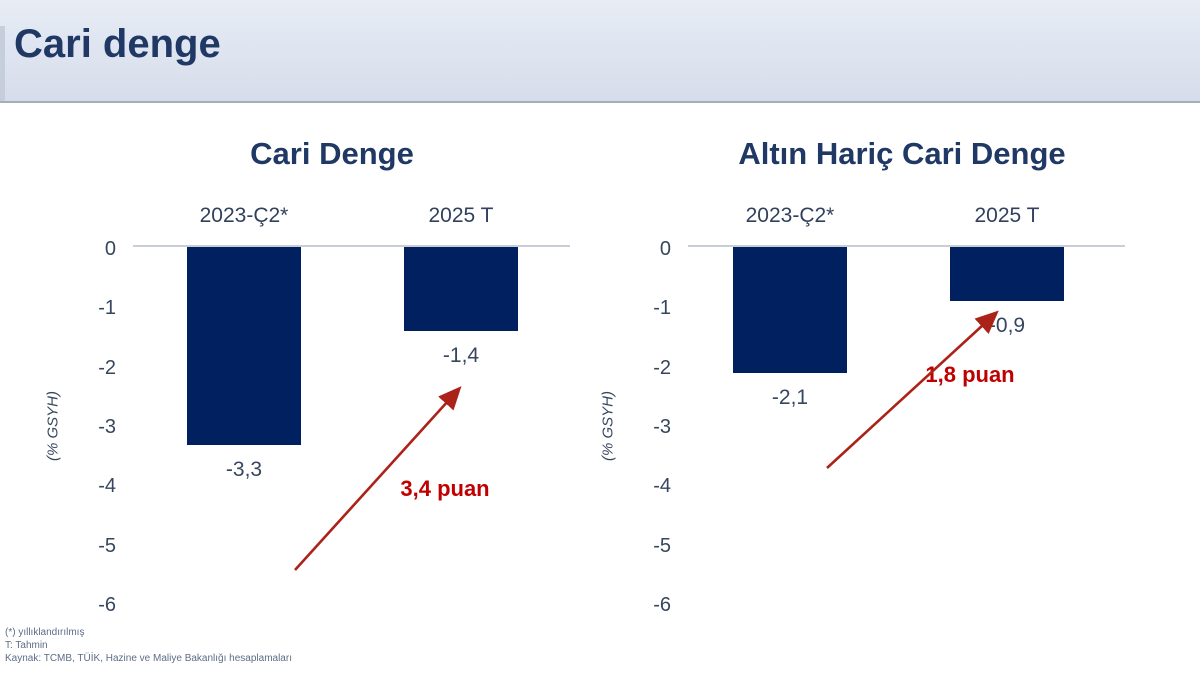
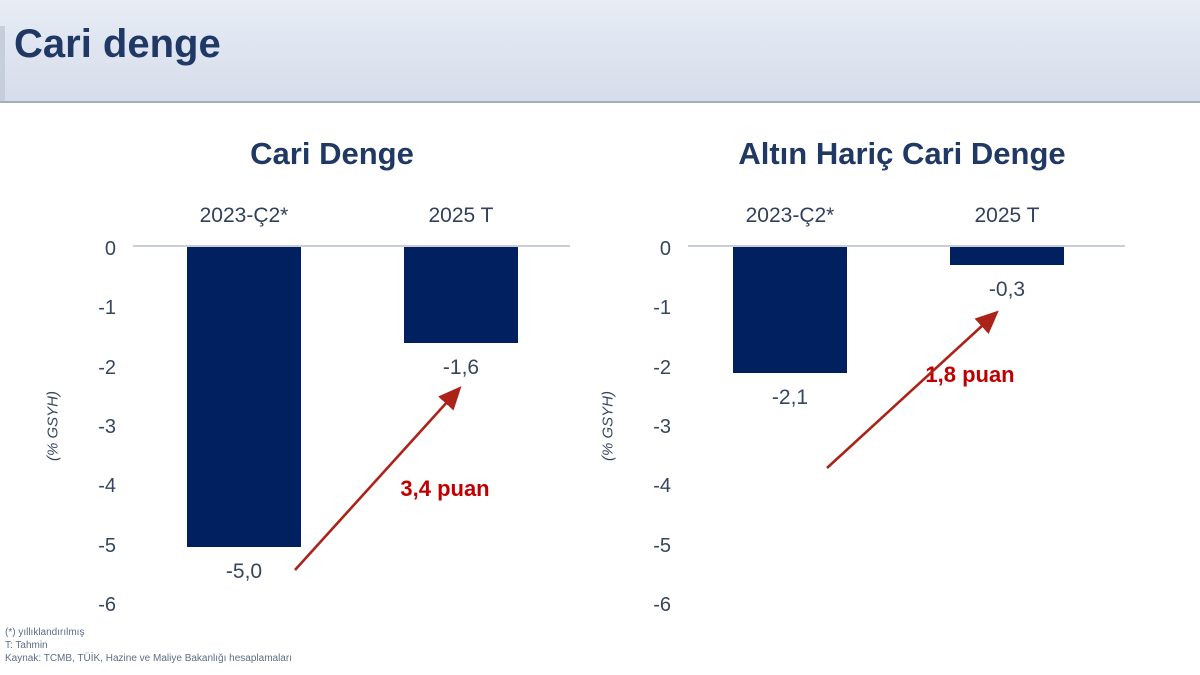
Cari Denge/2023-Ç2*: -3,3 -> -5,0
Cari Denge/2025 T: -1,4 -> -1,6
Altın Hariç Cari Denge/2025 T: -0,9 -> -0,3
